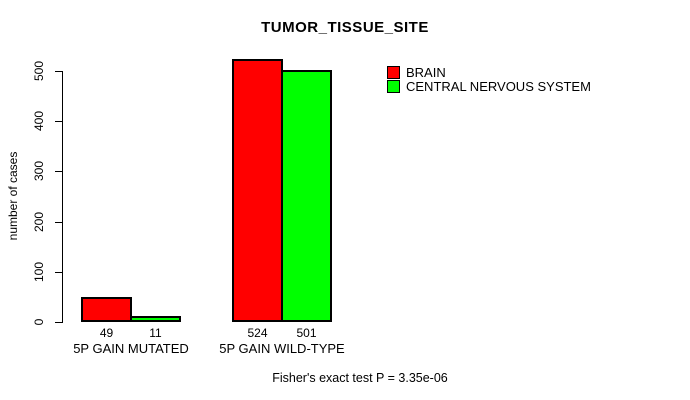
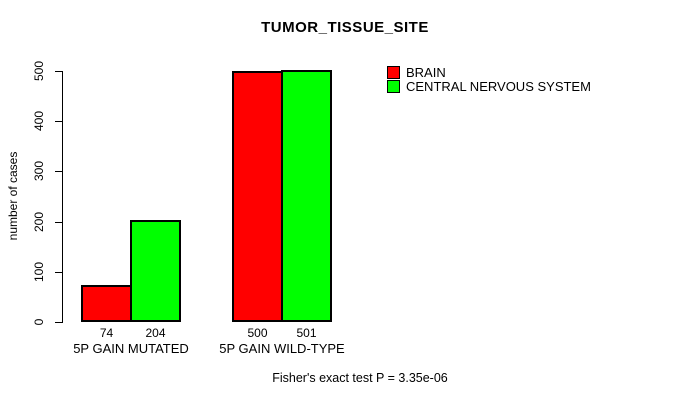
BRAIN/5P GAIN MUTATED: 49 -> 74
CENTRAL NERVOUS SYSTEM/5P GAIN MUTATED: 11 -> 204
BRAIN/5P GAIN WILD-TYPE: 524 -> 500
